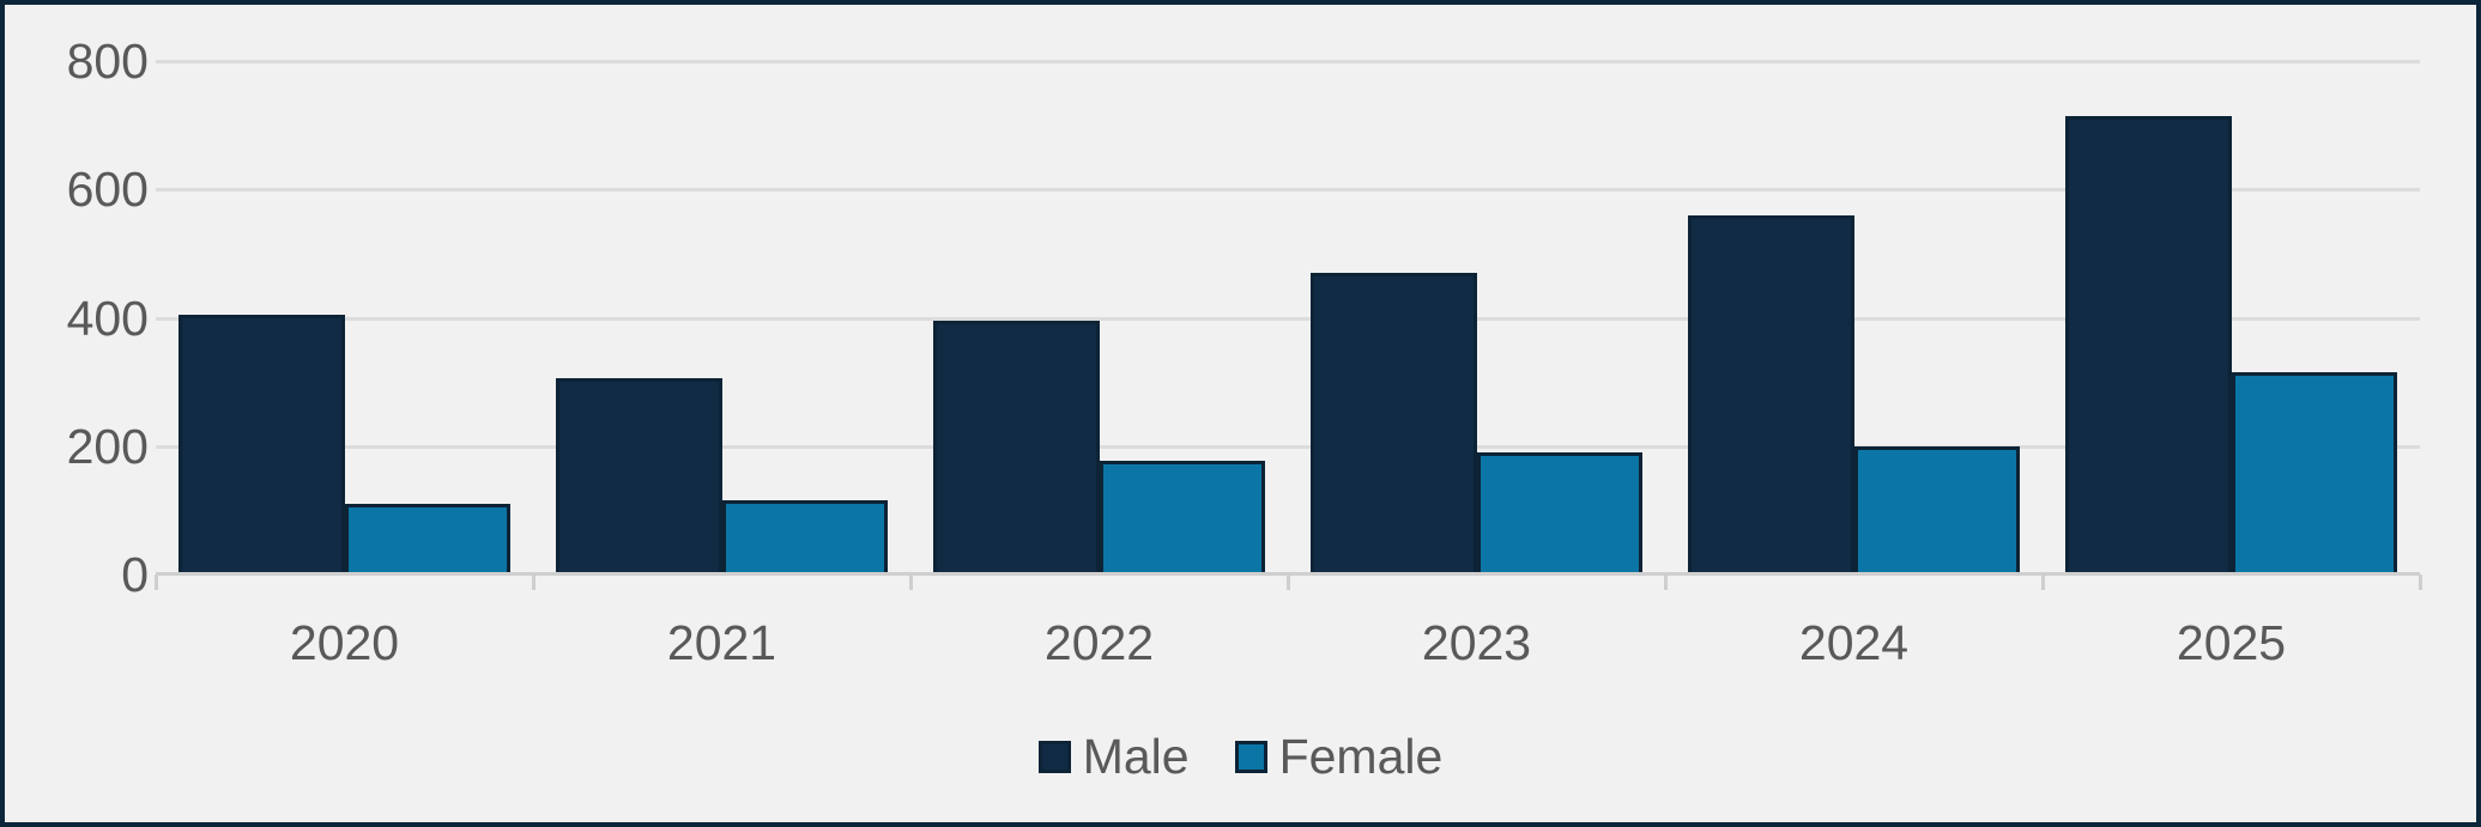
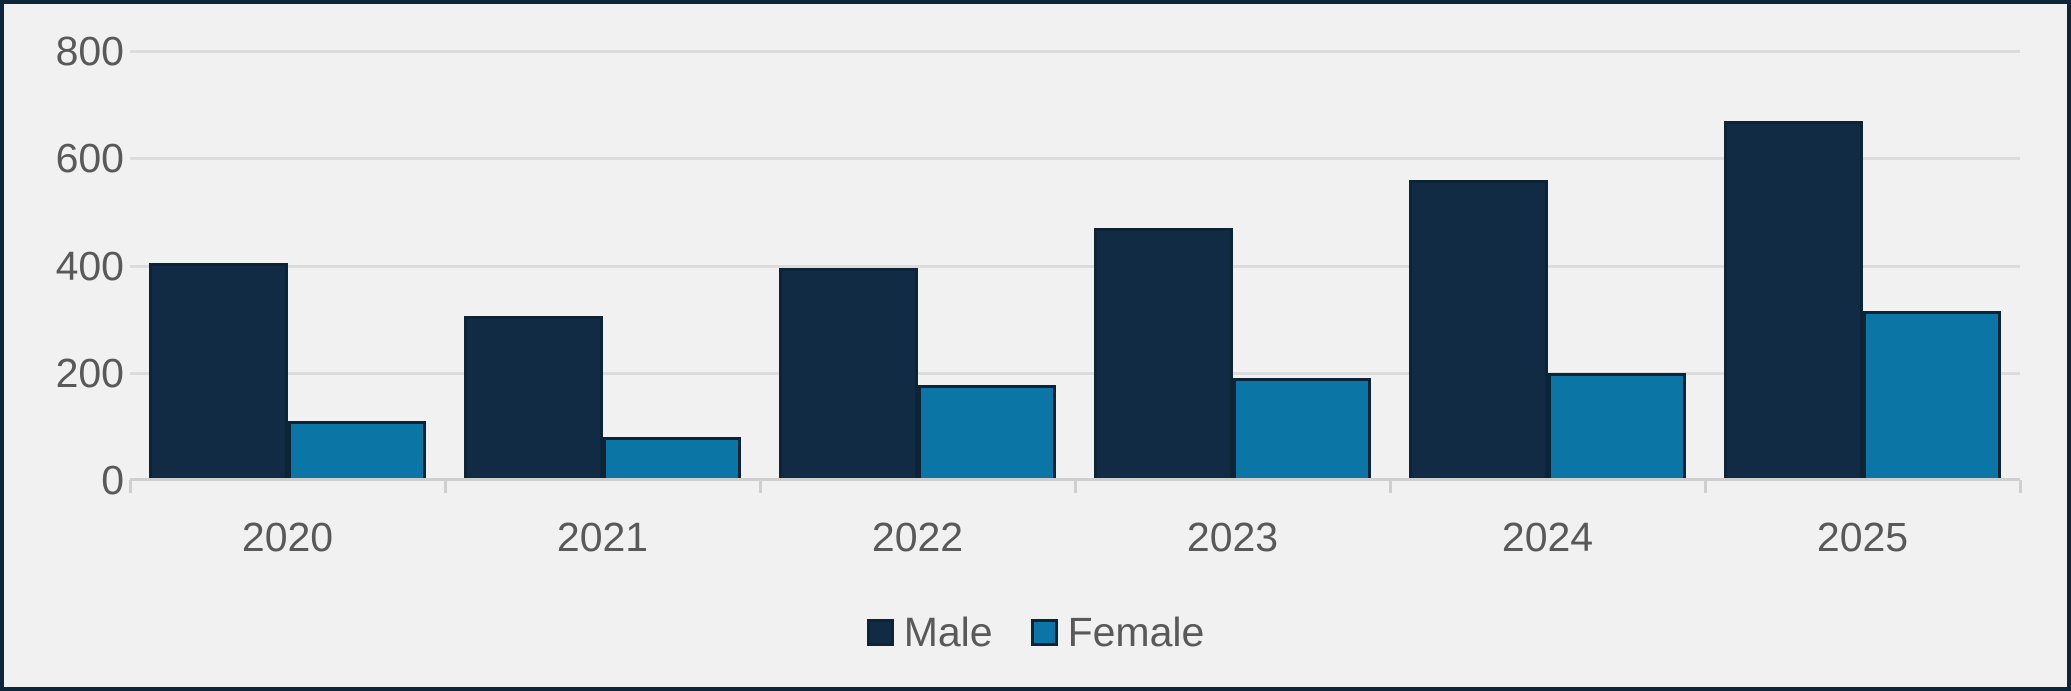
Female/2021: 120 -> 80
Male/2025: 720 -> 670
